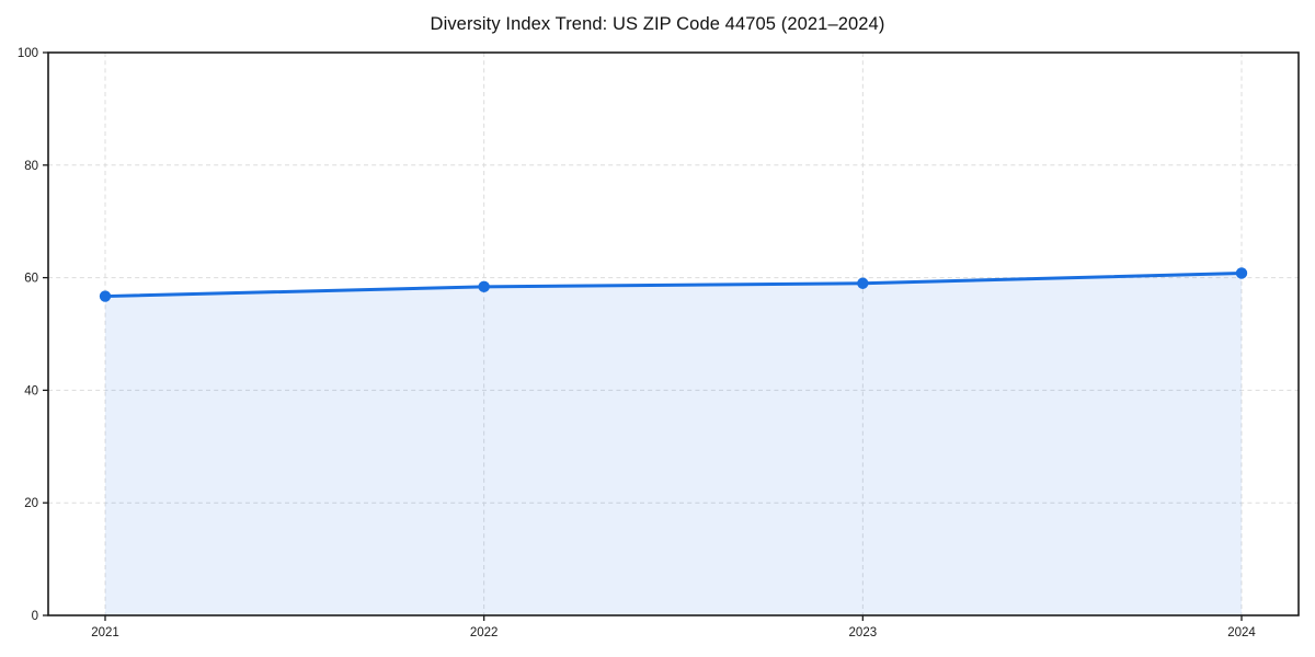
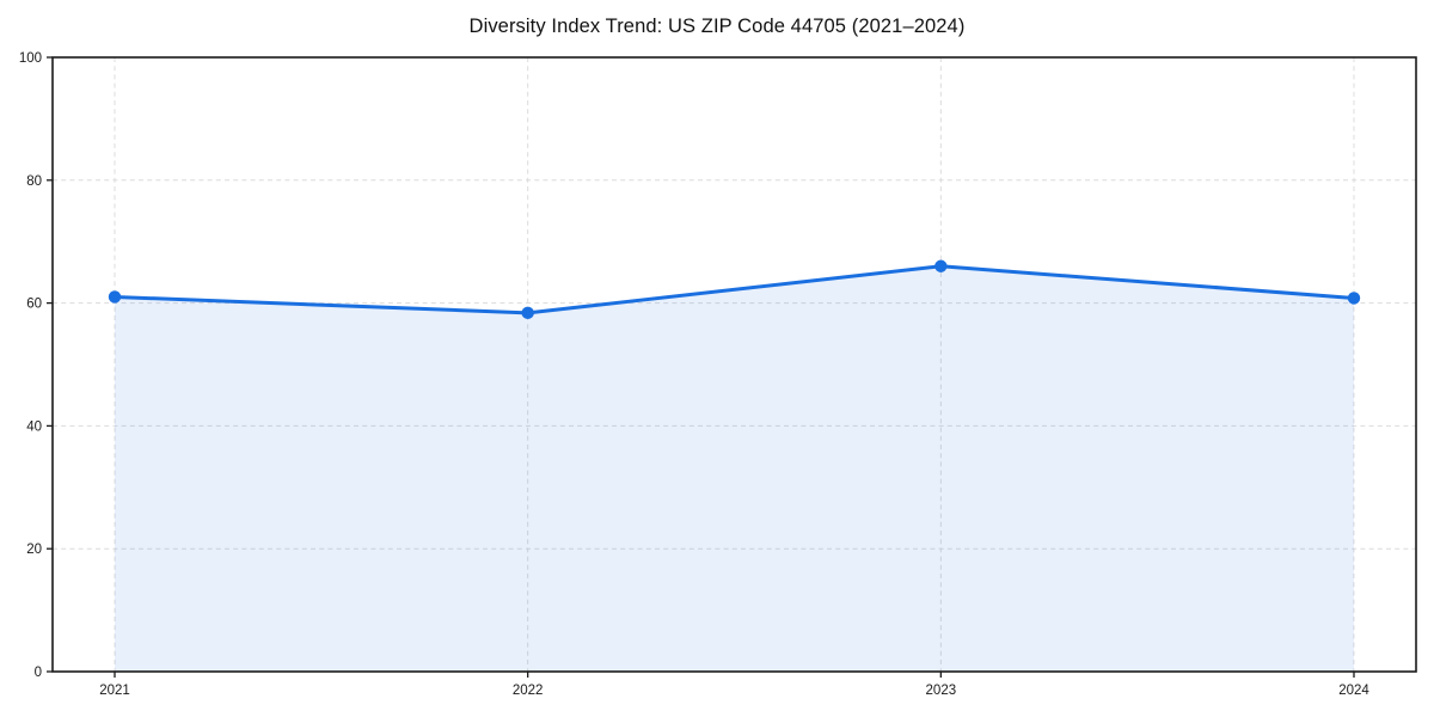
2021: 57 -> 61
2023: 59 -> 66
